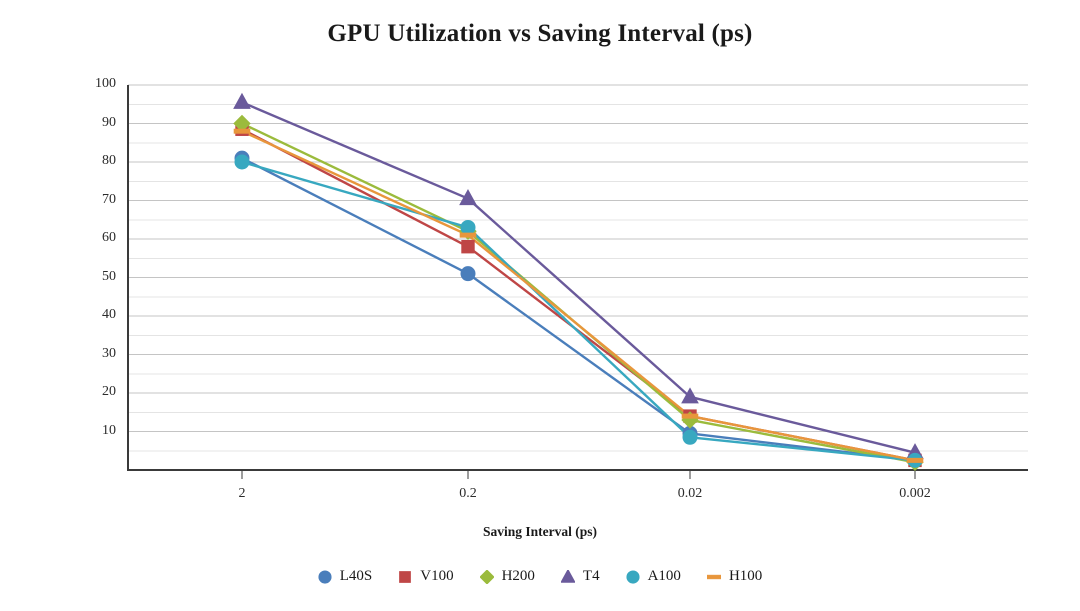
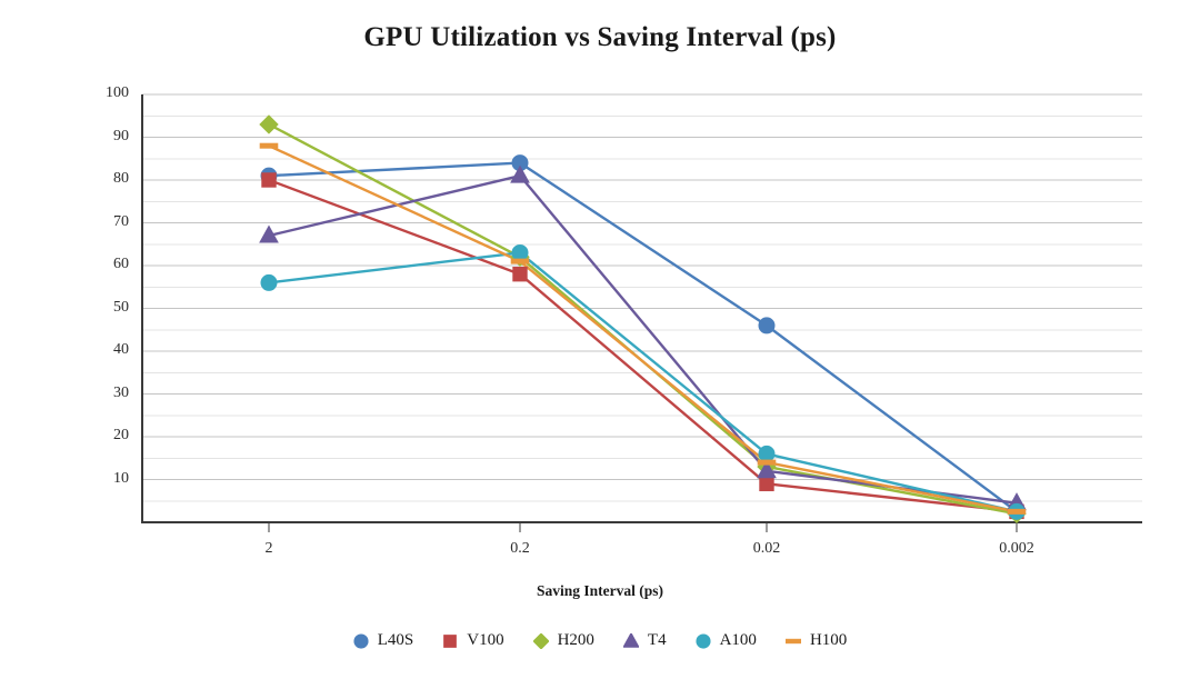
V100/2: 88 -> 80
H200/2: 90 -> 93
T4/2: 96 -> 67
A100/2: 80 -> 56
L40S/0.2: 51 -> 84
T4/0.2: 70 -> 81
L40S/0.02: 10 -> 46
V100/0.02: 14 -> 9
T4/0.02: 19 -> 12
A100/0.02: 8 -> 16
